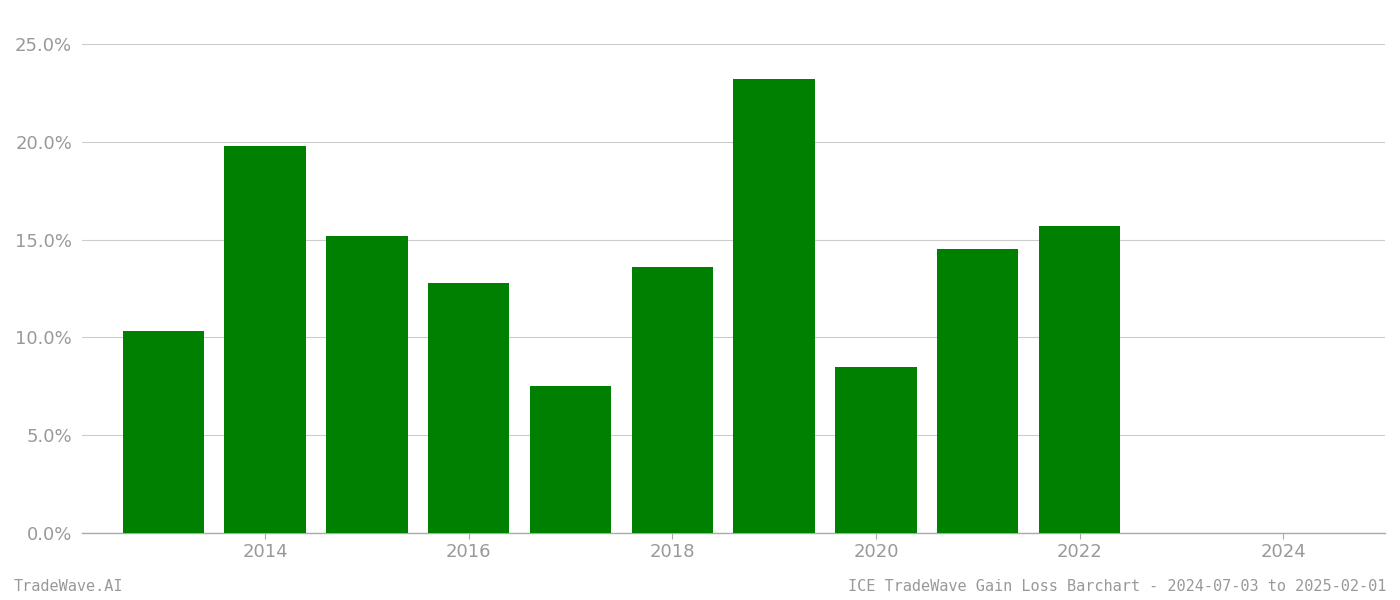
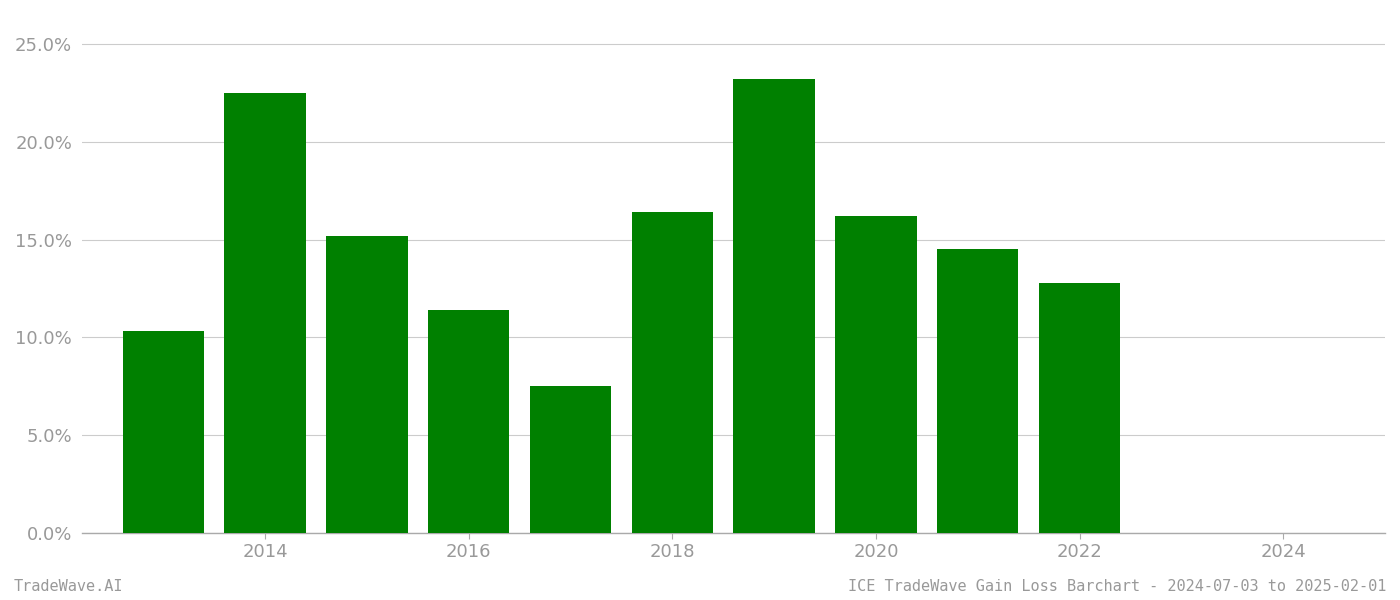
2014: 19.8% -> 22.5%
2016: 12.8% -> 11.4%
2018: 13.6% -> 16.4%
2020: 8.5% -> 16.2%
2022: 15.7% -> 12.8%
